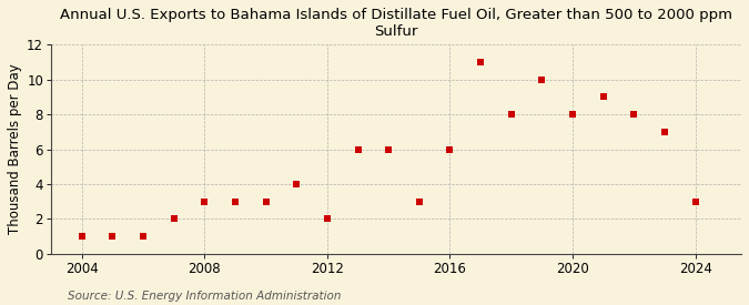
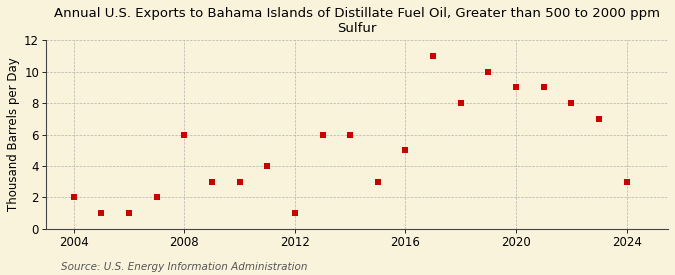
2004: 1 -> 2
2008: 3 -> 6
2012: 2 -> 1
2016: 6 -> 5
2020: 8 -> 9
